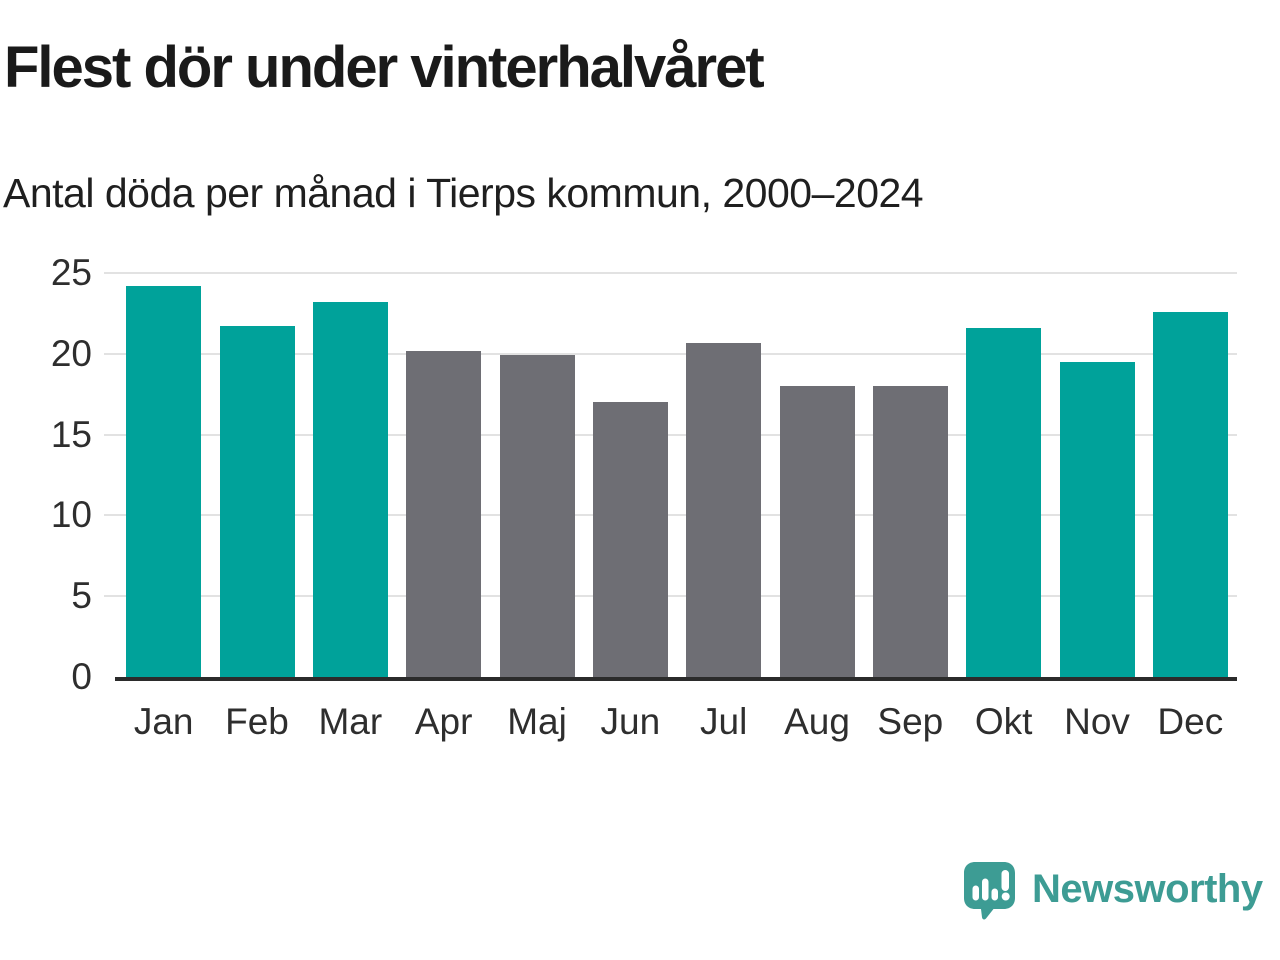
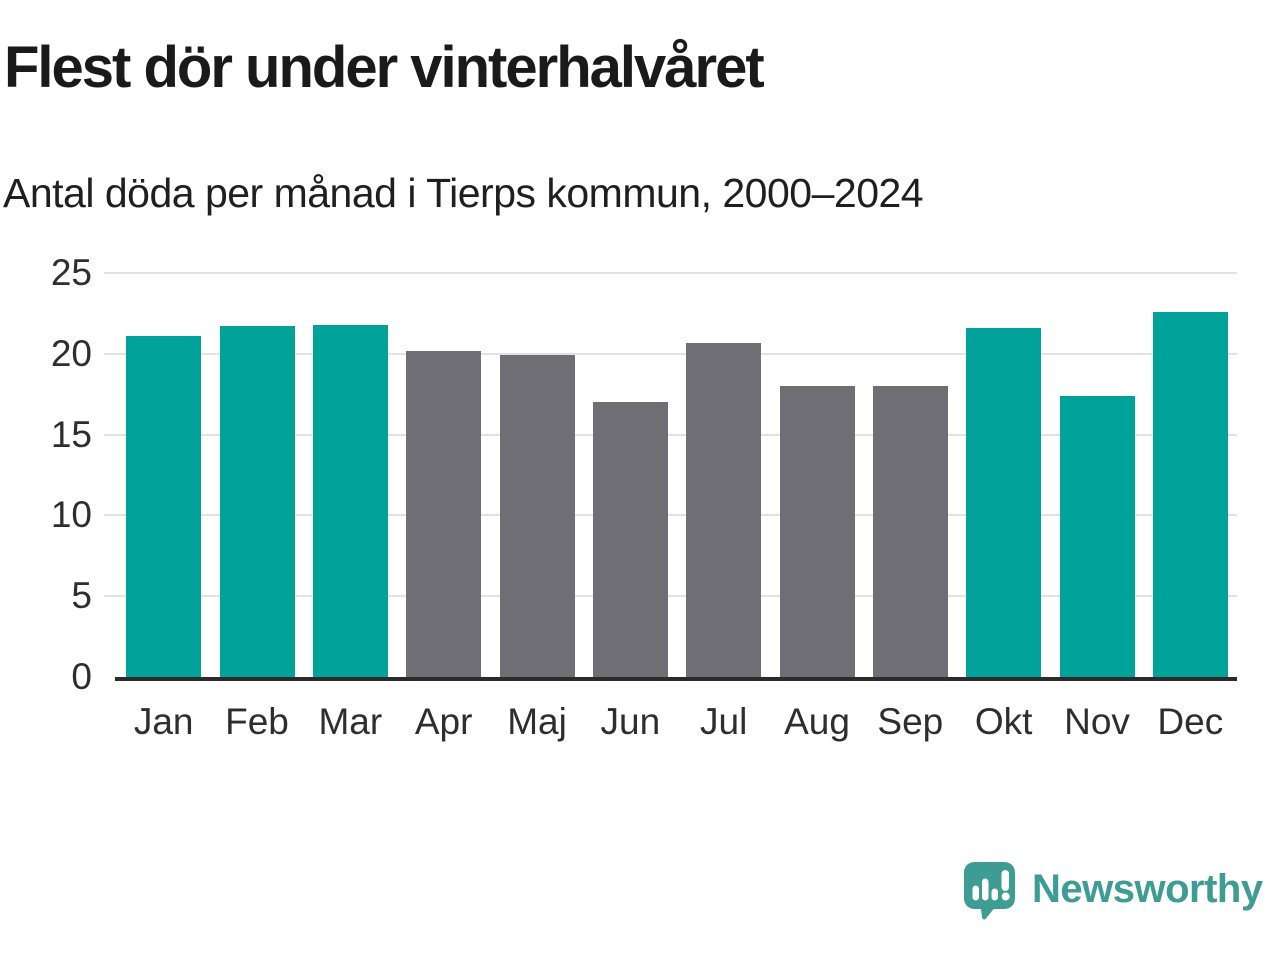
Jan: 24.2 -> 21.1
Mar: 23.2 -> 21.8
Nov: 19.5 -> 17.4
